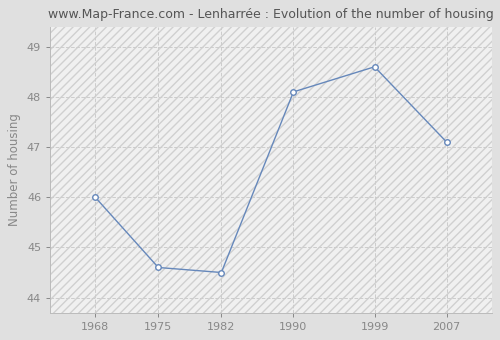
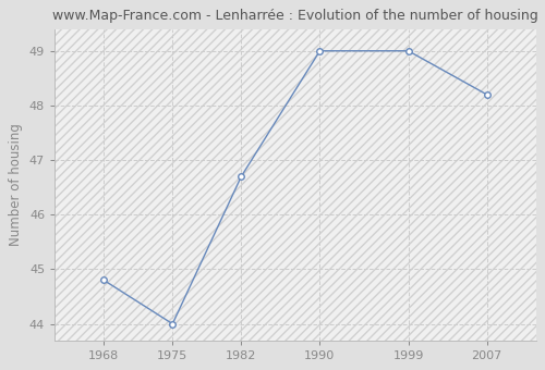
1968: 46.0 -> 44.8
1975: 44.6 -> 44.0
1982: 44.5 -> 46.7
1990: 48.1 -> 49.0
1999: 48.6 -> 49.0
2007: 47.1 -> 48.2
